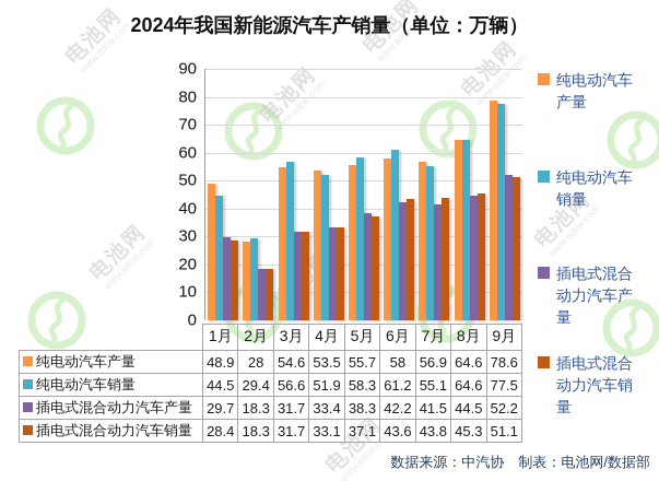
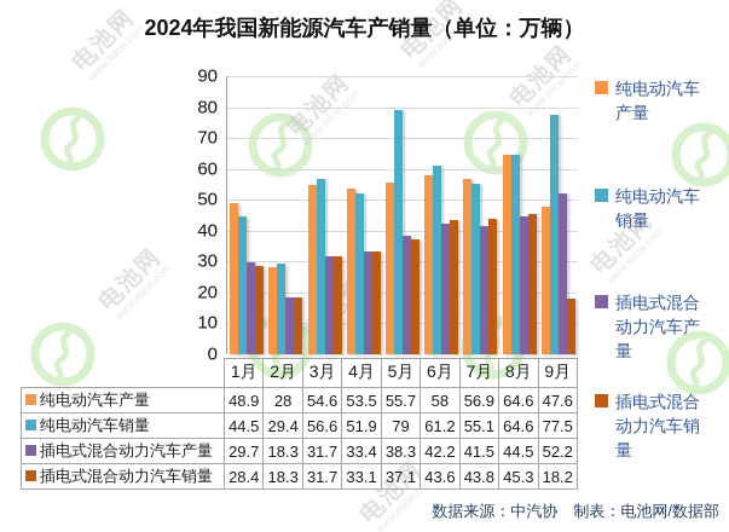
纯电动汽车销量/5月: 58.3 -> 79
纯电动汽车产量/9月: 78.6 -> 47.6
插电式混合动力汽车销量/9月: 51.1 -> 18.2
